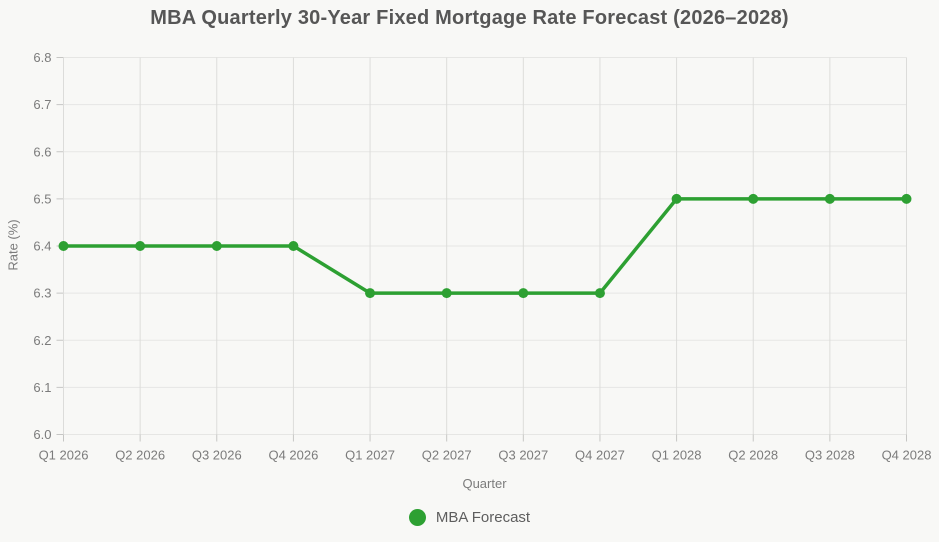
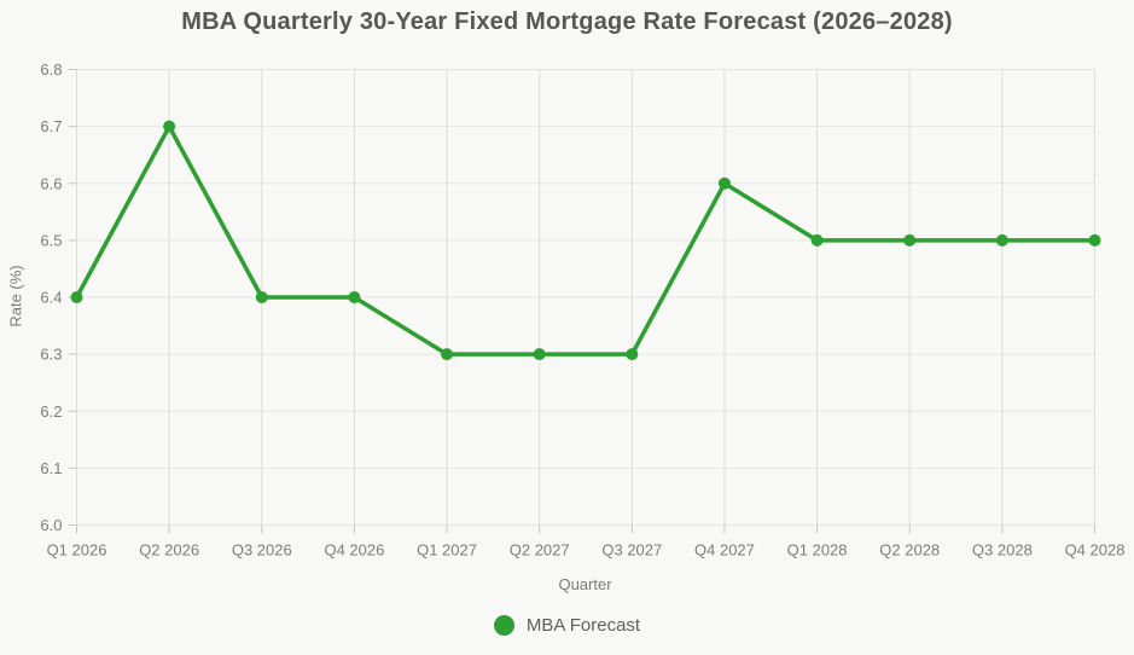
Q2 2026: 6.4 -> 6.7
Q4 2027: 6.3 -> 6.6
